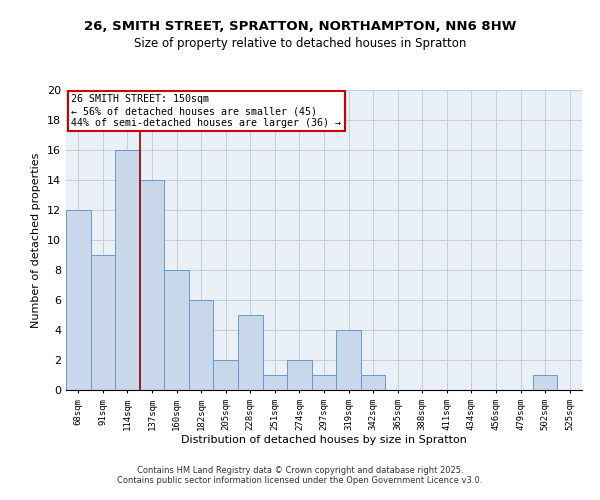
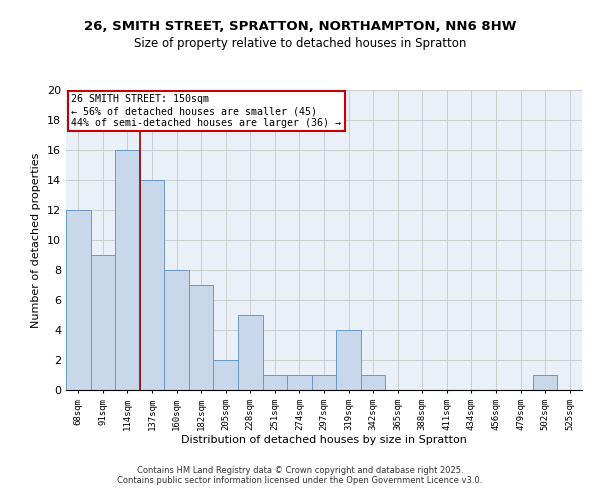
182sqm: 6 -> 7
274sqm: 2 -> 1
